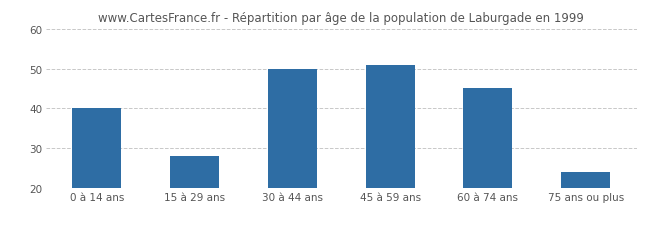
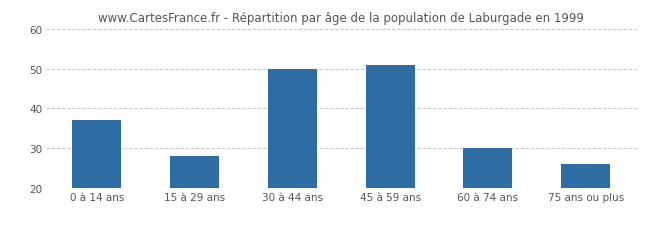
0 à 14 ans: 40 -> 37
60 à 74 ans: 45 -> 30
75 ans ou plus: 24 -> 26
